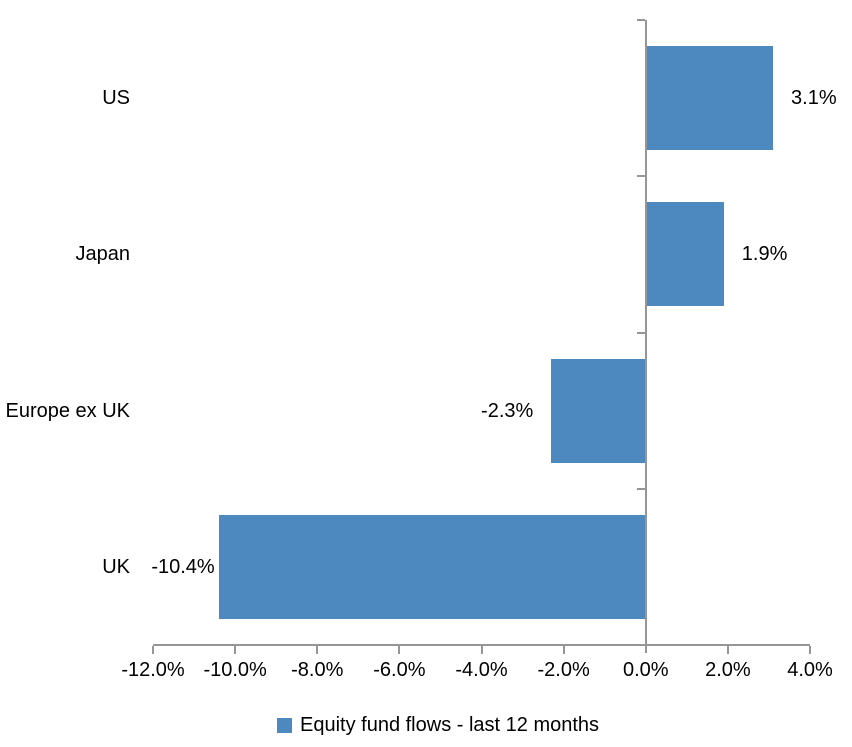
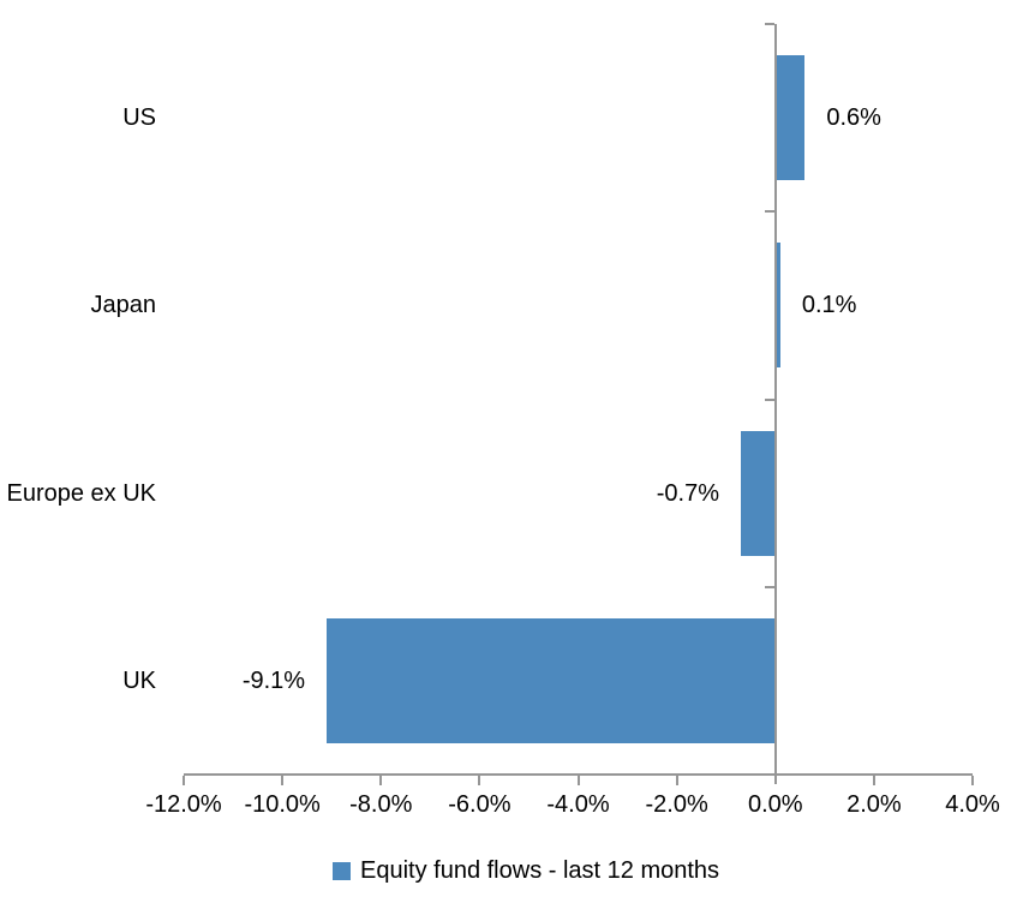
US: 3.1% -> 0.6%
Japan: 1.9% -> 0.1%
Europe ex UK: -2.3% -> -0.7%
UK: -10.4% -> -9.1%
